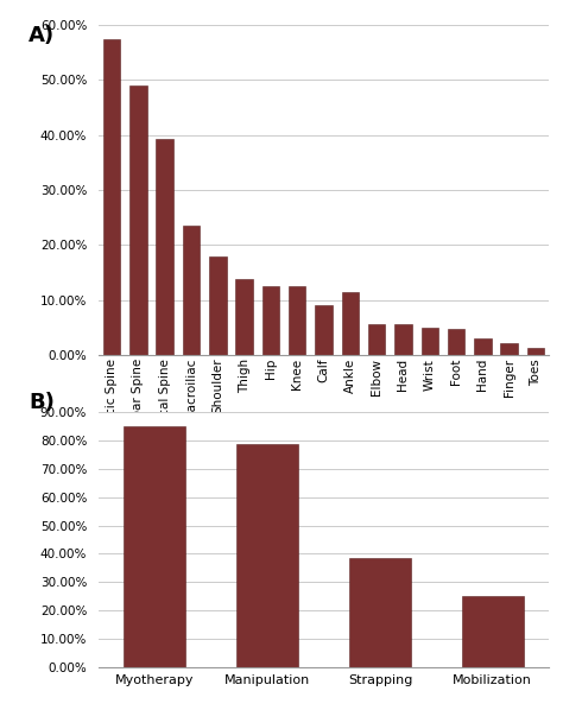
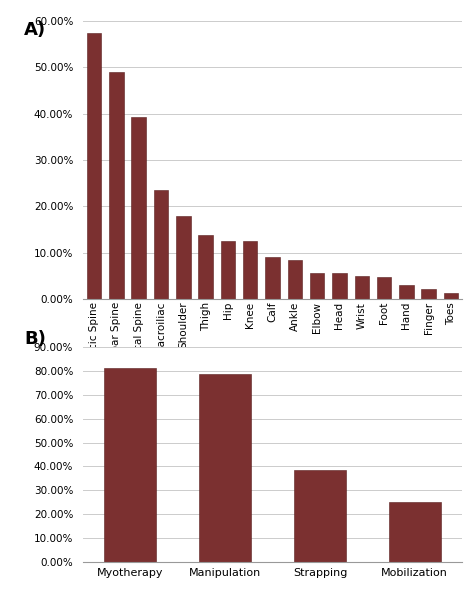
Ankle: 11.5% -> 8.5%
Myotherapy: 85.0% -> 81.0%
